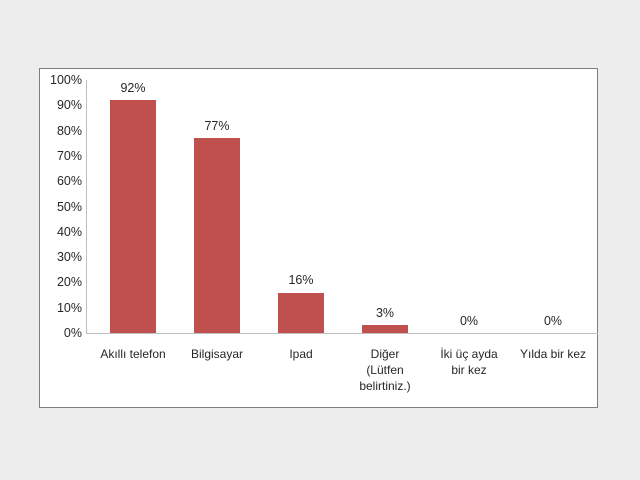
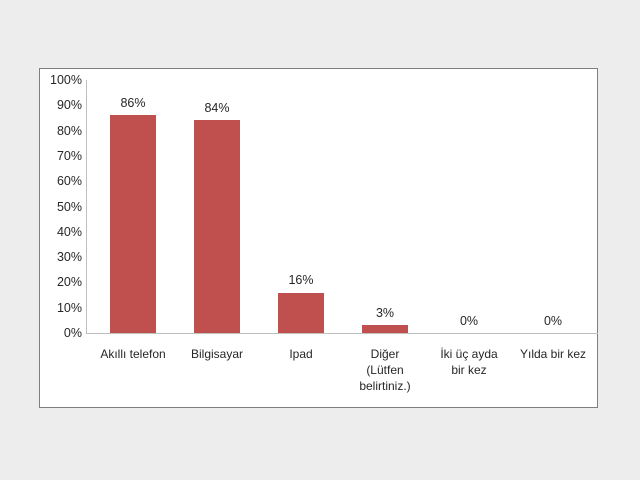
Akıllı telefon: 92% -> 86%
Bilgisayar: 77% -> 84%
